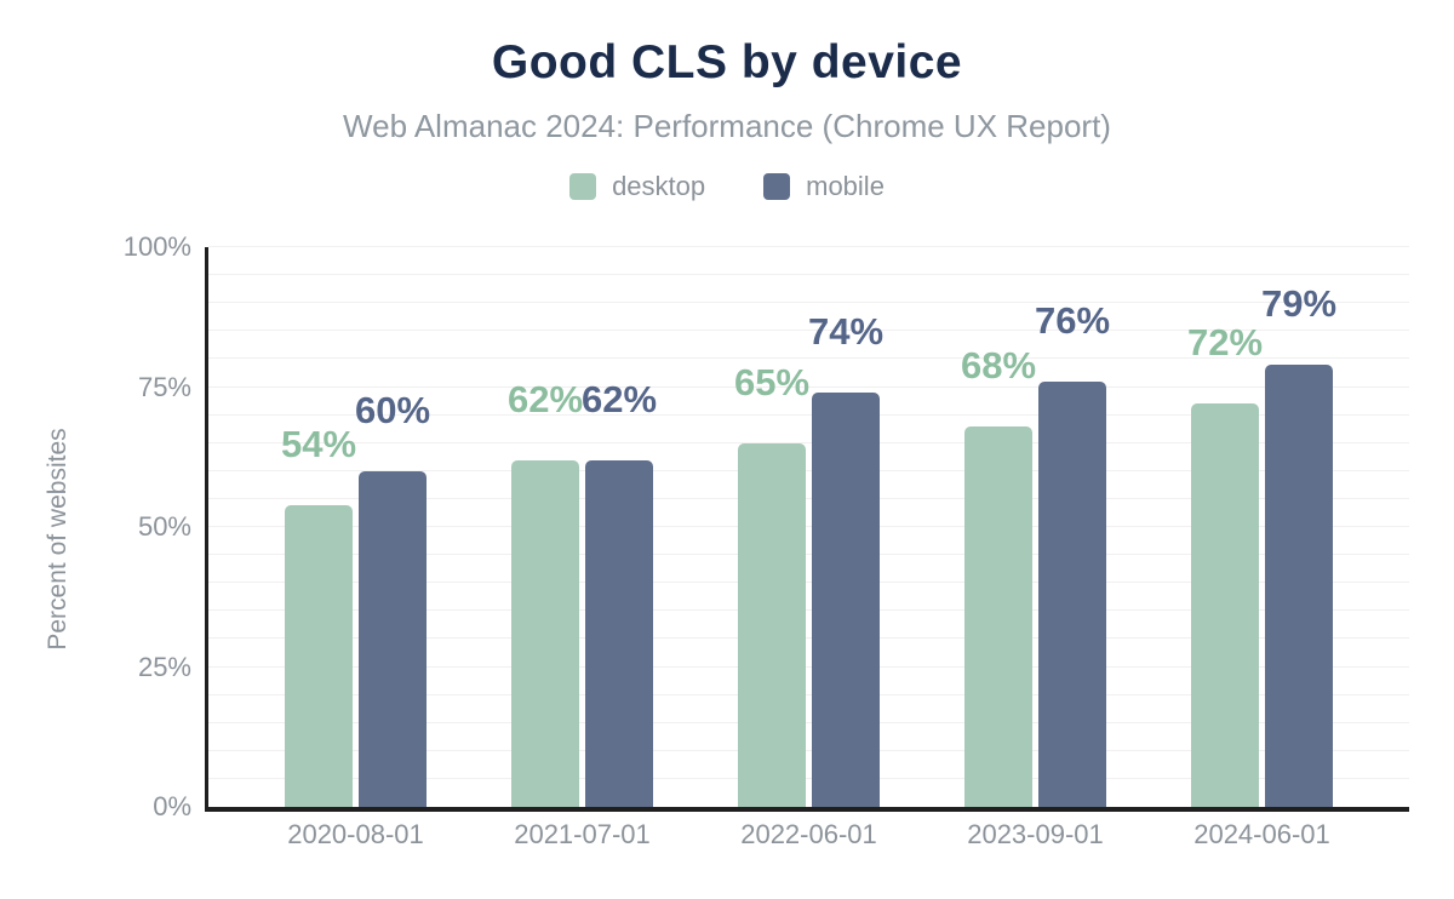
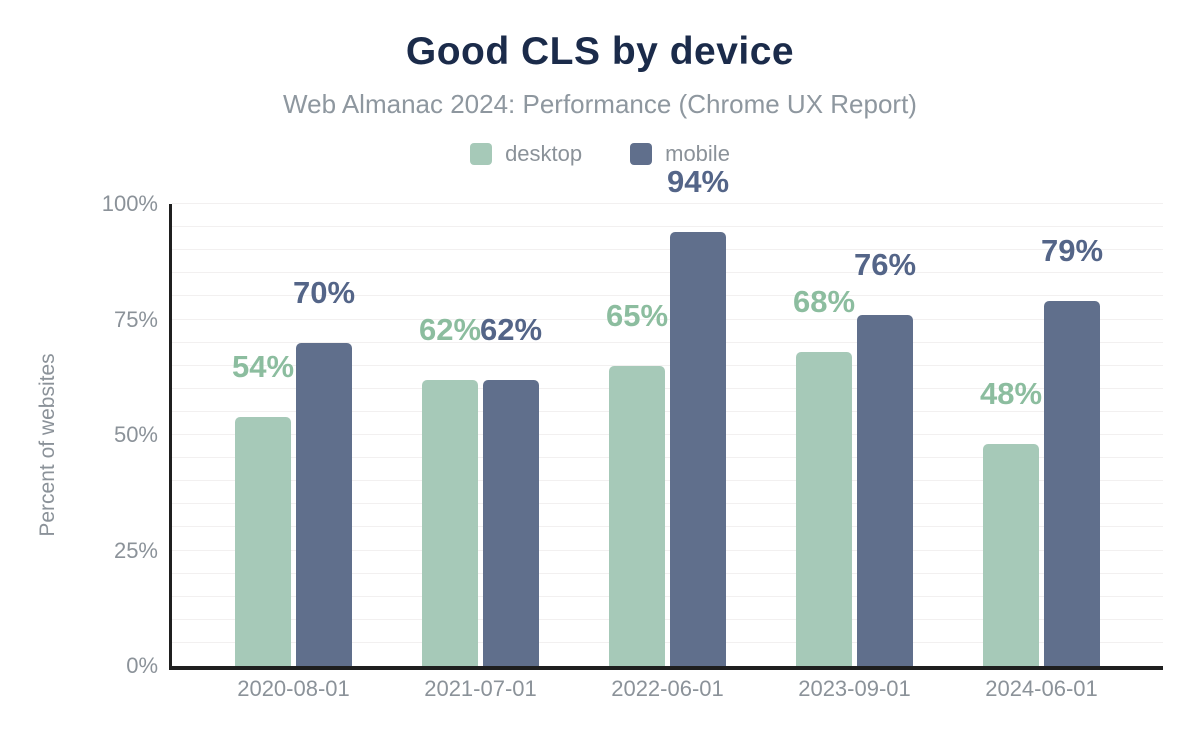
mobile/2020-08-01: 60% -> 70%
mobile/2022-06-01: 74% -> 94%
desktop/2024-06-01: 72% -> 48%
